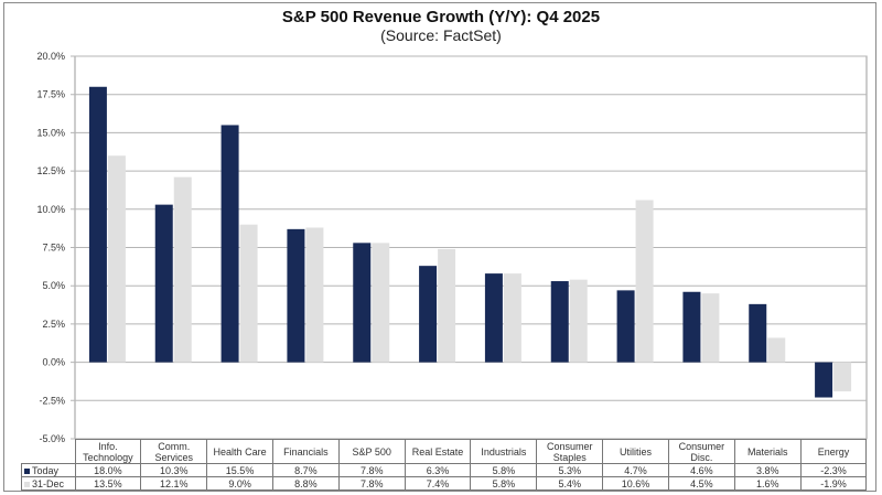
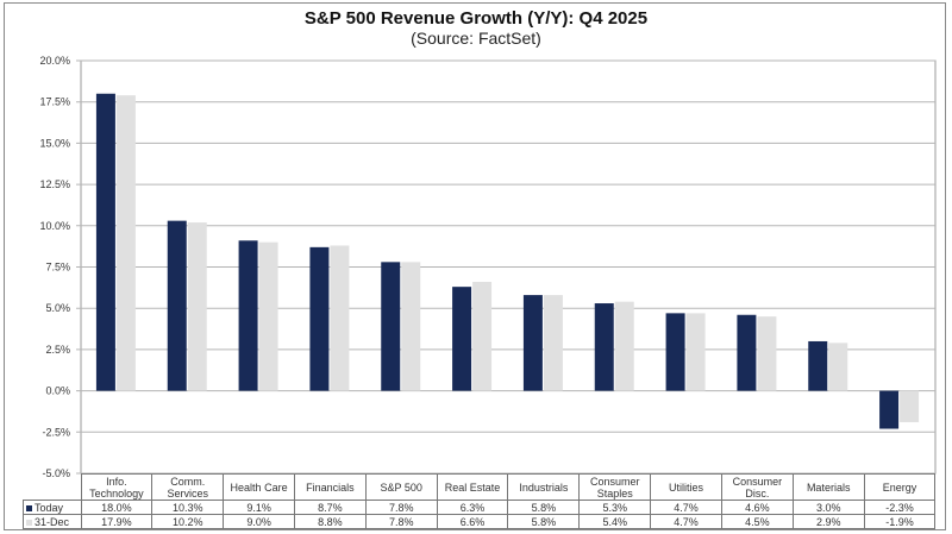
31-Dec/Info. Technology: 13.5% -> 17.9%
31-Dec/Comm. Services: 12.1% -> 10.2%
Today/Health Care: 15.5% -> 9.1%
31-Dec/Real Estate: 7.4% -> 6.6%
31-Dec/Utilities: 10.6% -> 4.7%
Today/Materials: 3.8% -> 3.0%
31-Dec/Materials: 1.6% -> 2.9%
